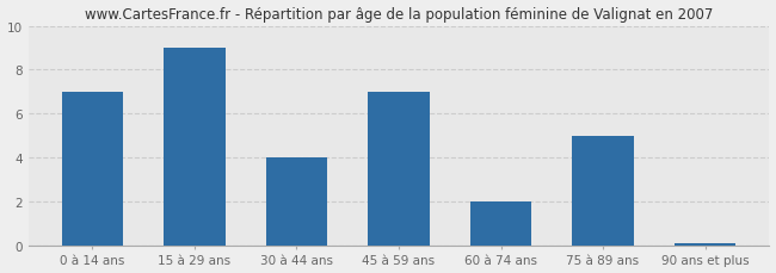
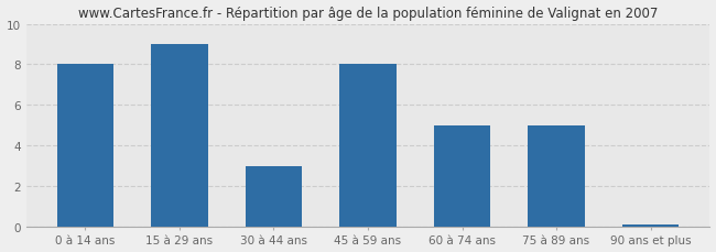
0 à 14 ans: 7.0 -> 8.0
30 à 44 ans: 4.0 -> 3.0
45 à 59 ans: 7.0 -> 8.0
60 à 74 ans: 2.0 -> 5.0
